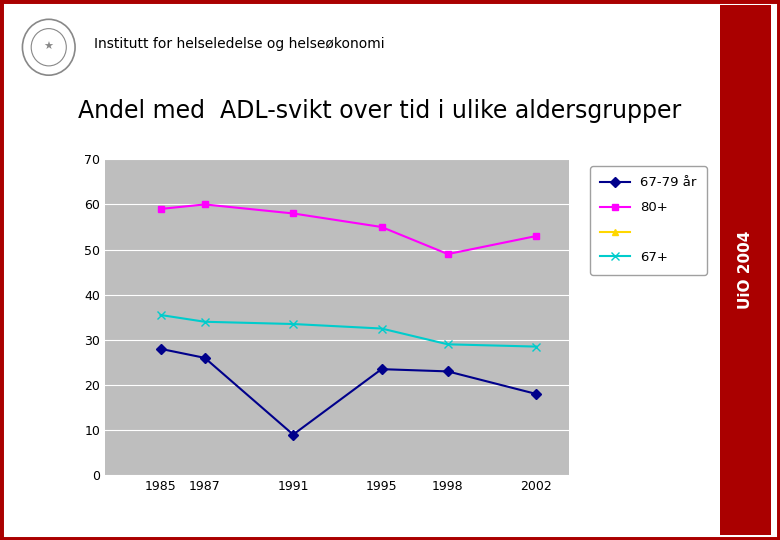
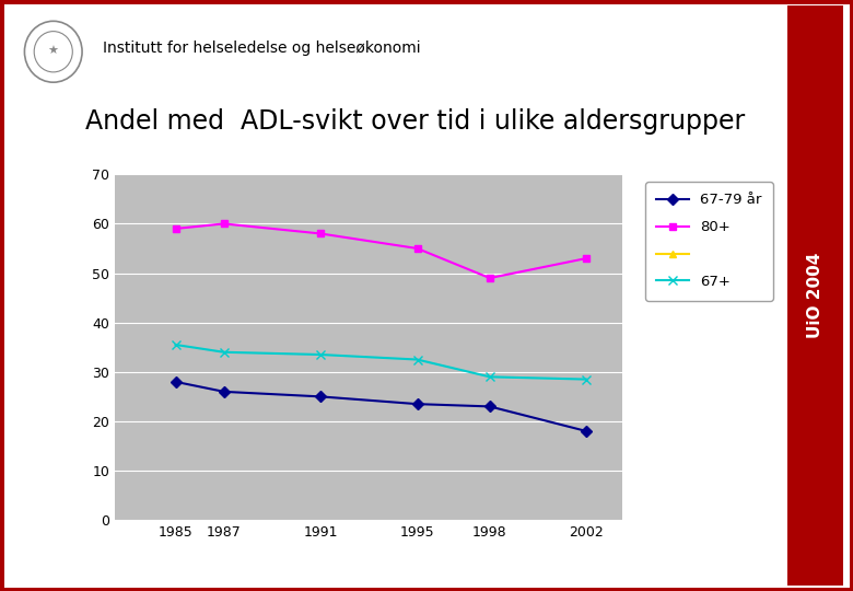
67-79 år/1991: 9.0 -> 25.0
